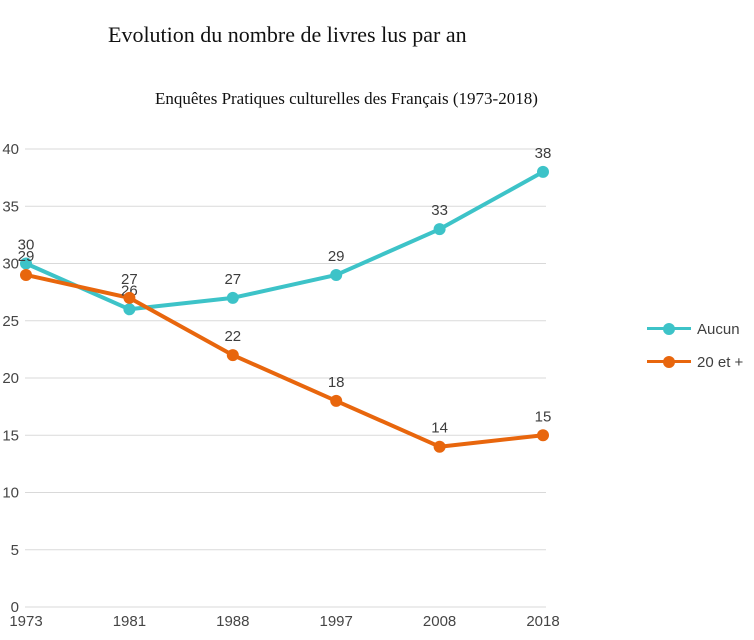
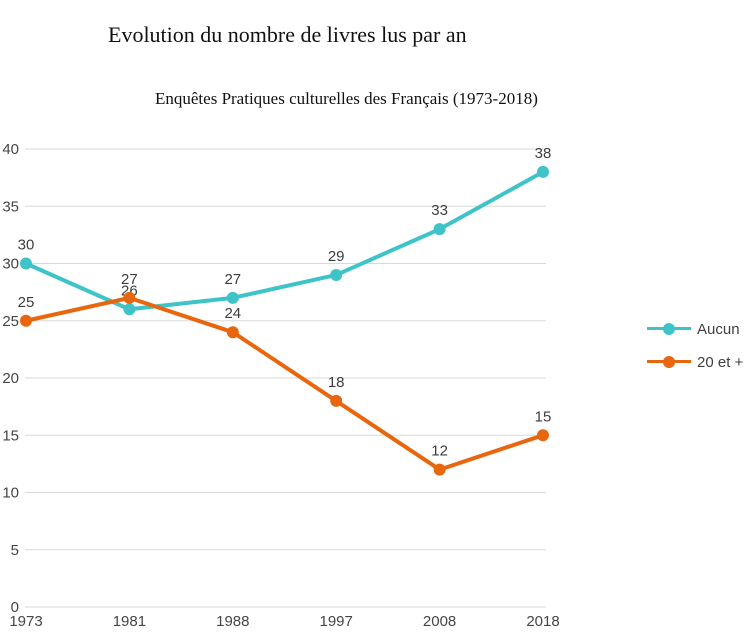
20 et +/1973: 29 -> 25
20 et +/1988: 22 -> 24
20 et +/2008: 14 -> 12
